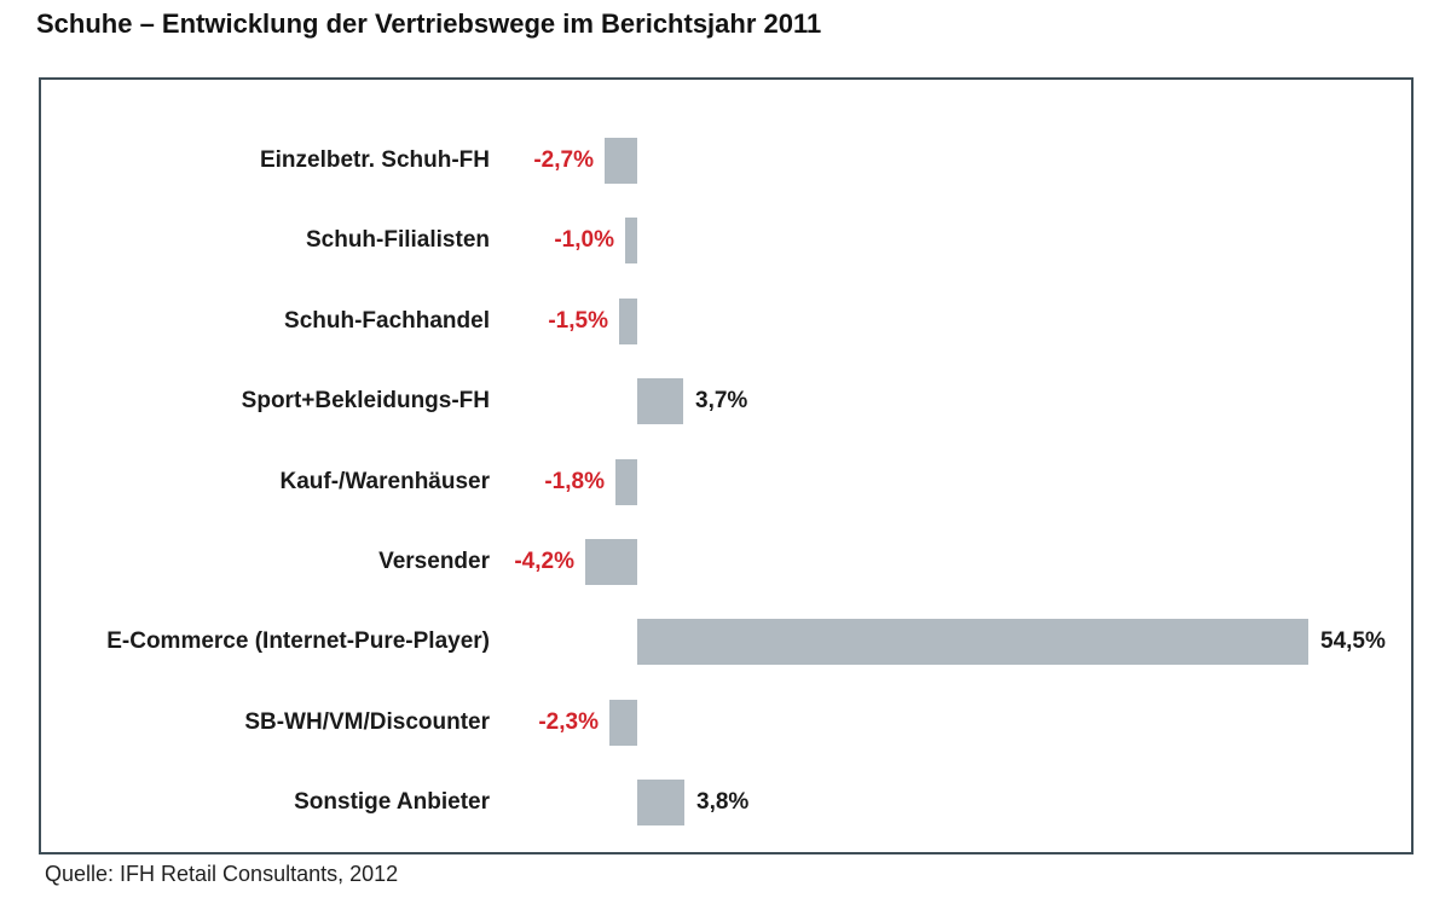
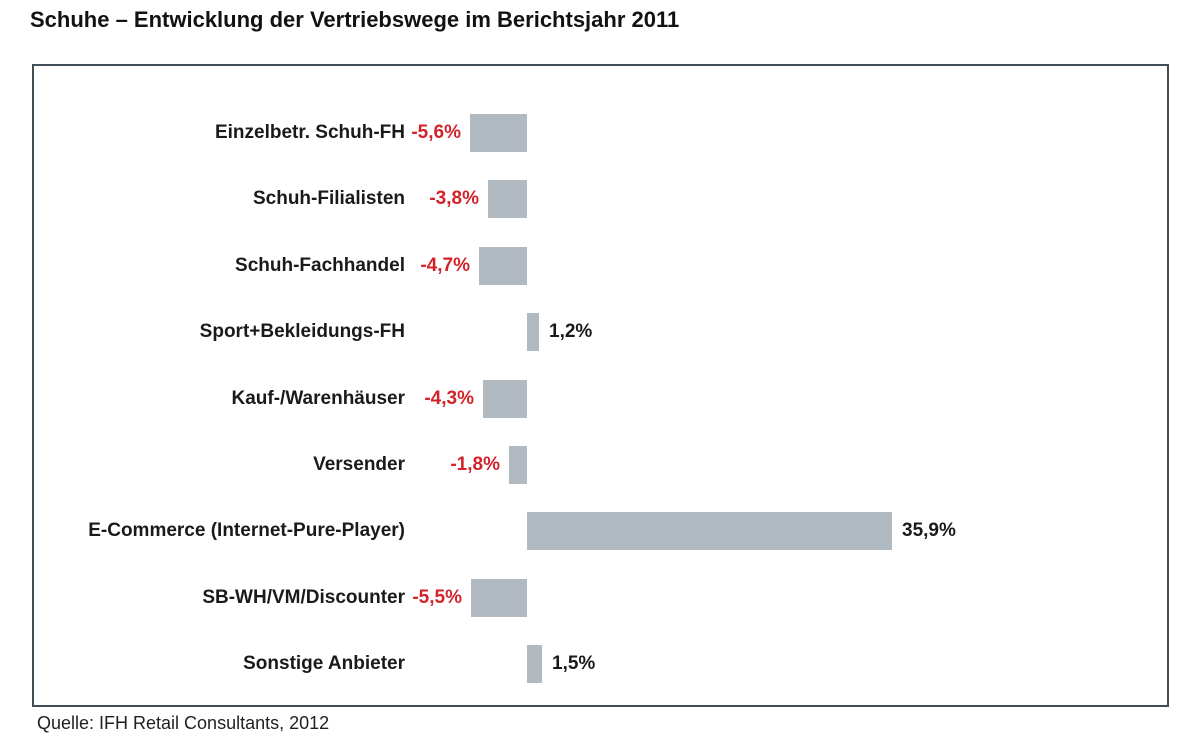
Einzelbetr. Schuh-FH: -2,7% -> -5,6%
Schuh-Filialisten: -1,0% -> -3,8%
Schuh-Fachhandel: -1,5% -> -4,7%
Sport+Bekleidungs-FH: 3,7% -> 1,2%
Kauf-/Warenhäuser: -1,8% -> -4,3%
Versender: -4,2% -> -1,8%
E-Commerce (Internet-Pure-Player): 54,5% -> 35,9%
SB-WH/VM/Discounter: -2,3% -> -5,5%
Sonstige Anbieter: 3,8% -> 1,5%
